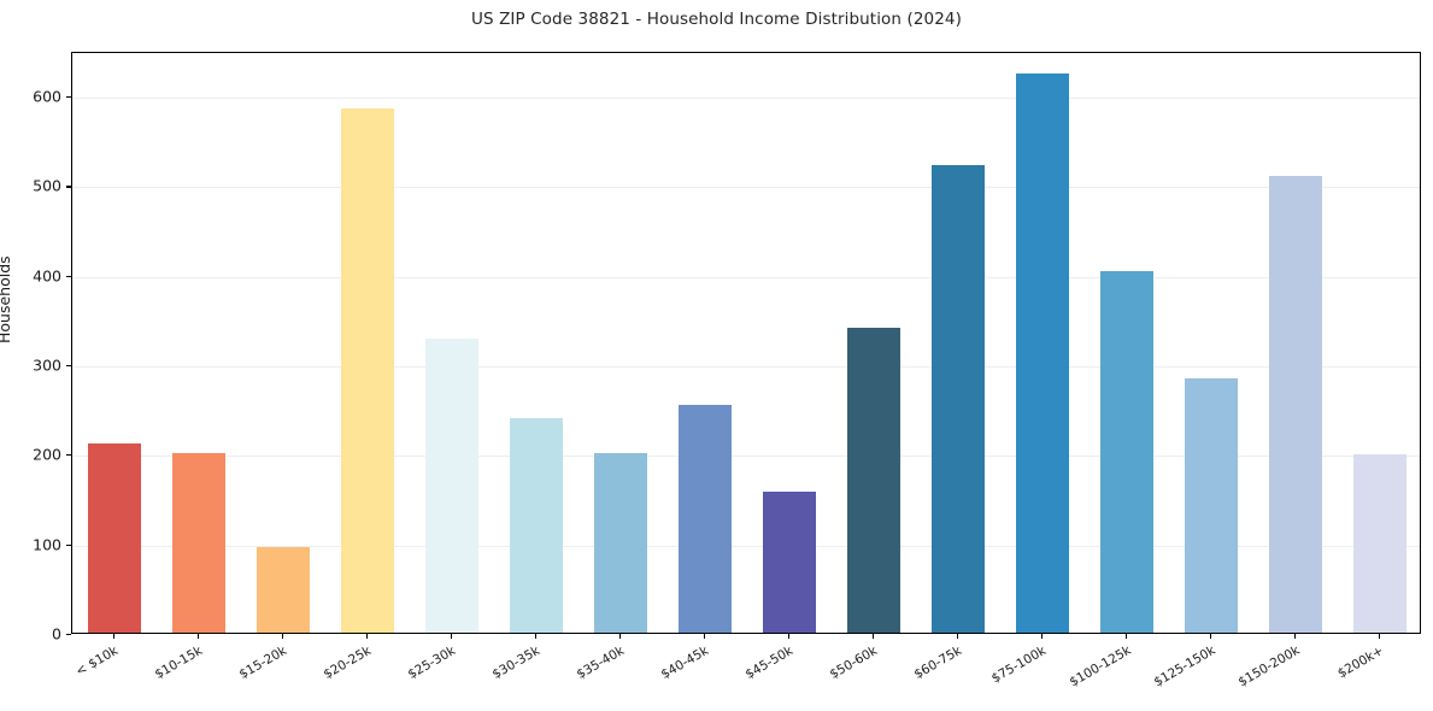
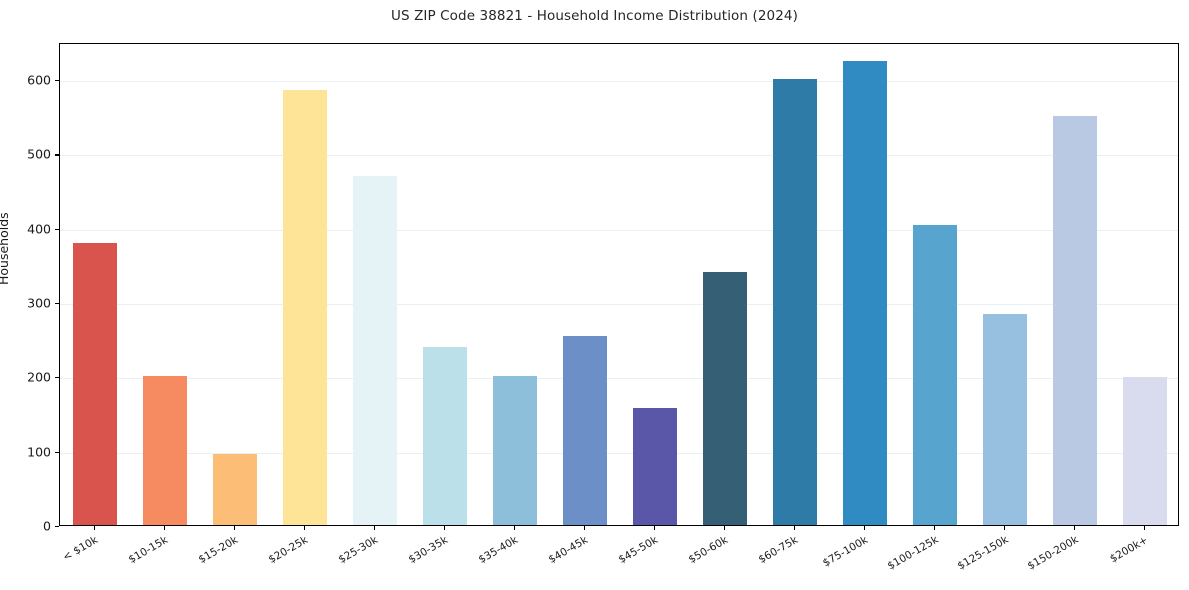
< $10k: 210 -> 380
$25-30k: 330 -> 470
$60-75k: 520 -> 600
$150-200k: 510 -> 550
